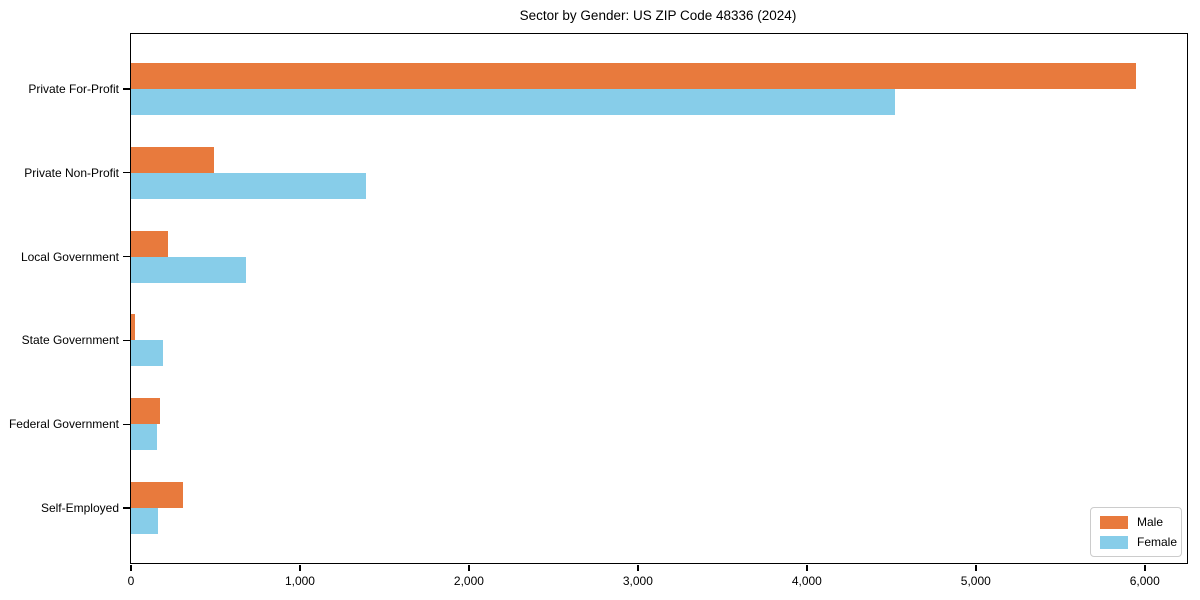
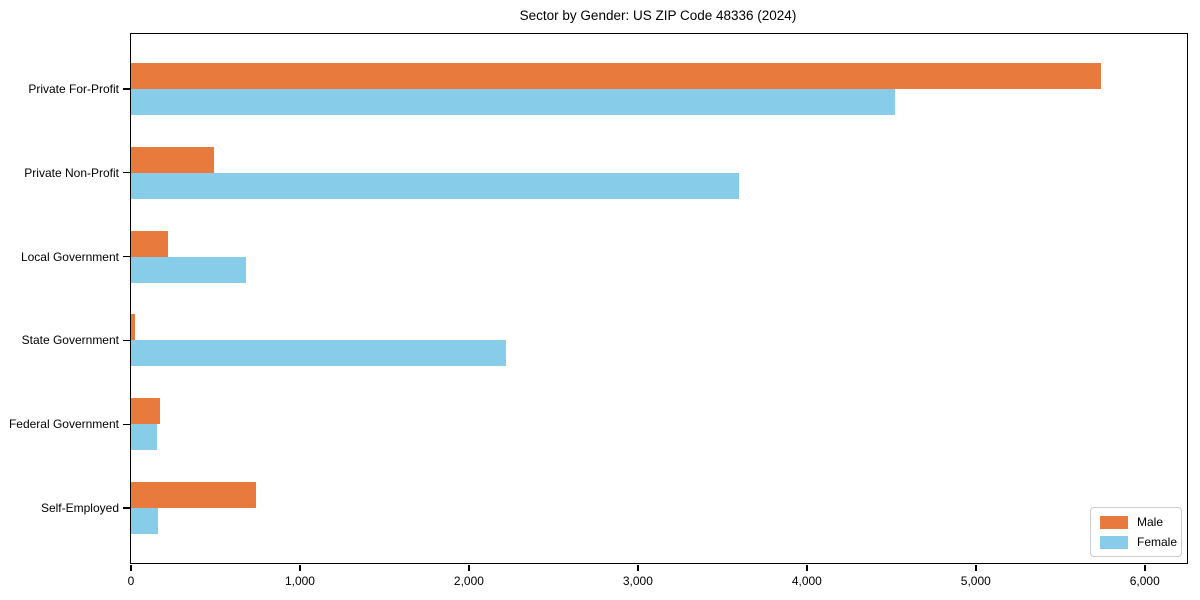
Male/Private For-Profit: 5950 -> 5740
Female/Private Non-Profit: 1390 -> 3600
Female/State Government: 190 -> 2220
Male/Self-Employed: 310 -> 740
